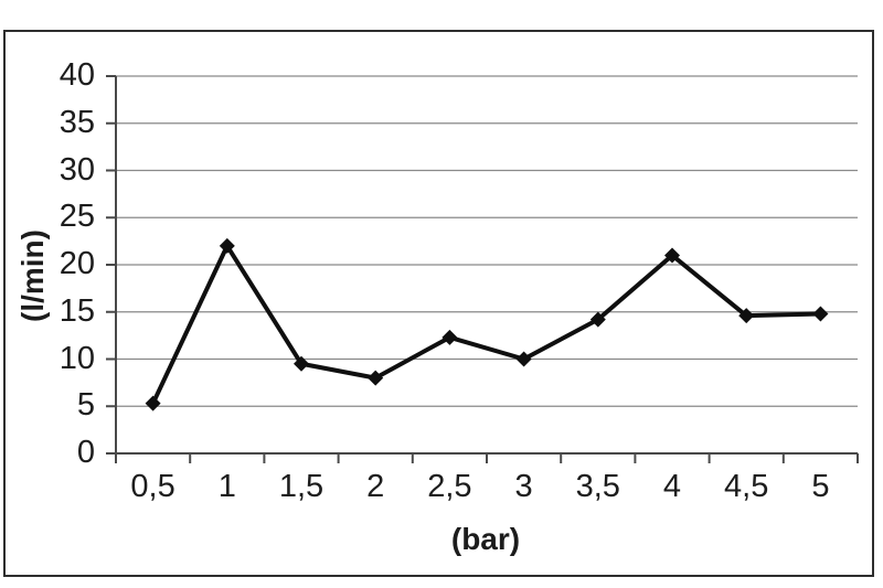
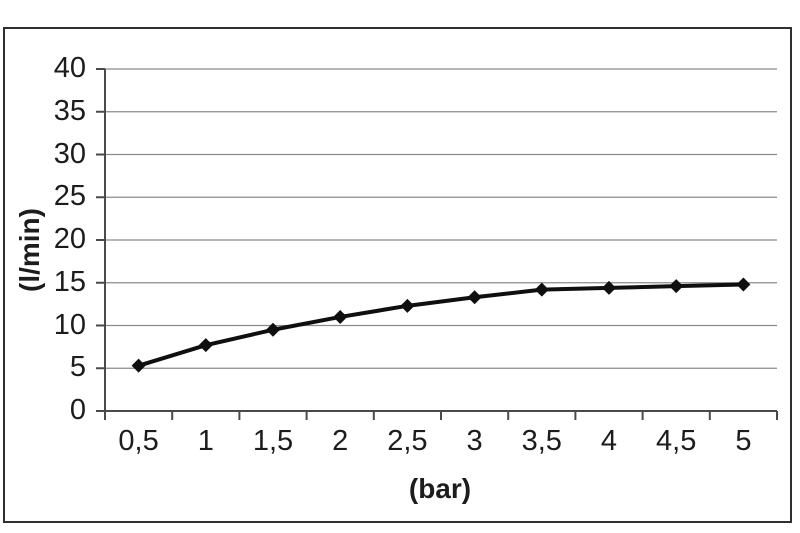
1: 22 -> 8
2: 8 -> 11
3: 10 -> 13
4: 21 -> 14
